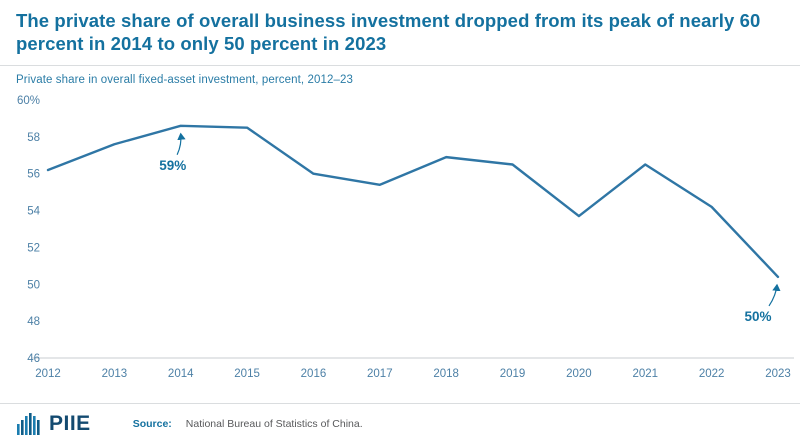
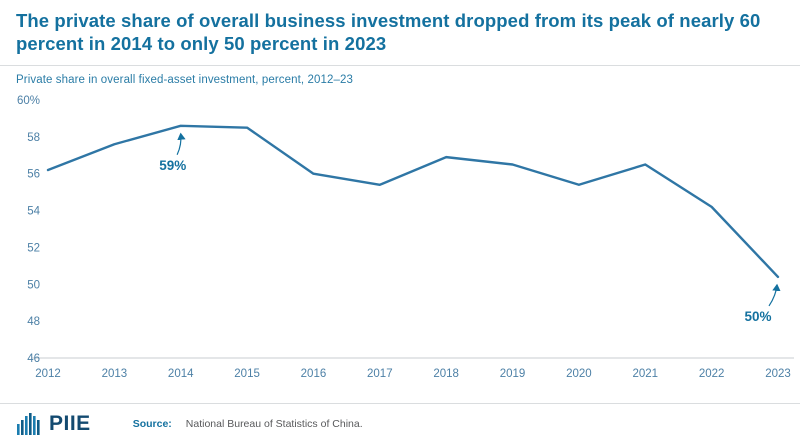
2020: 53.7% -> 55.4%
